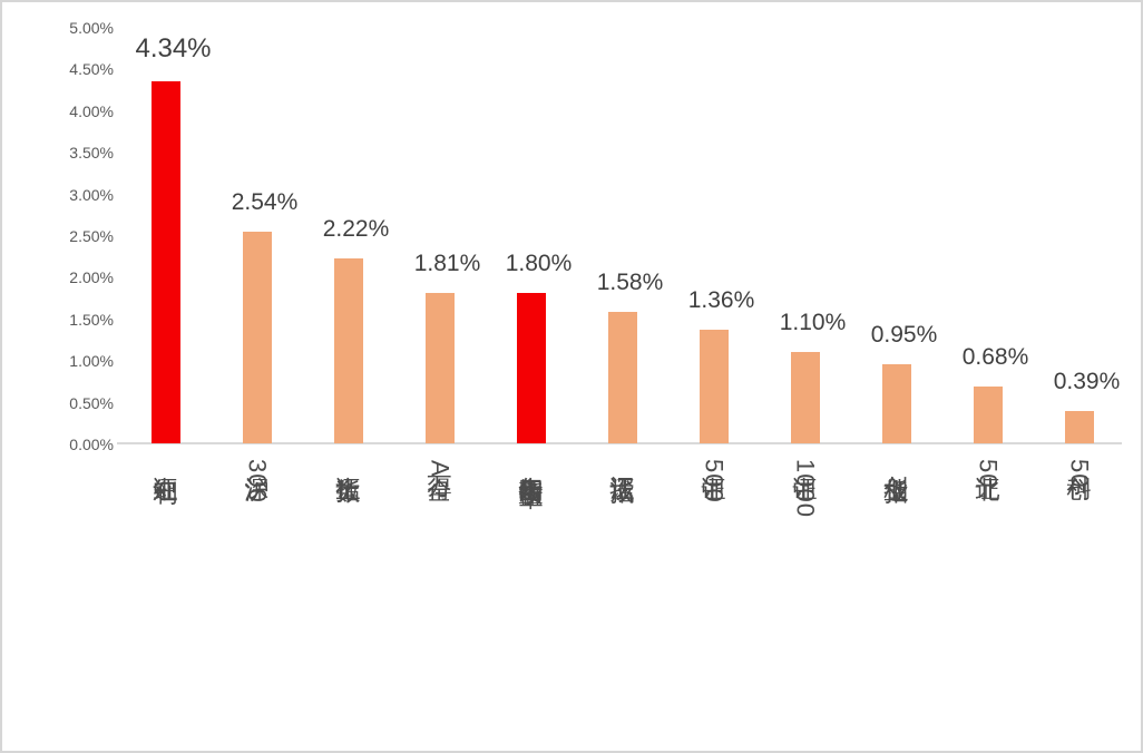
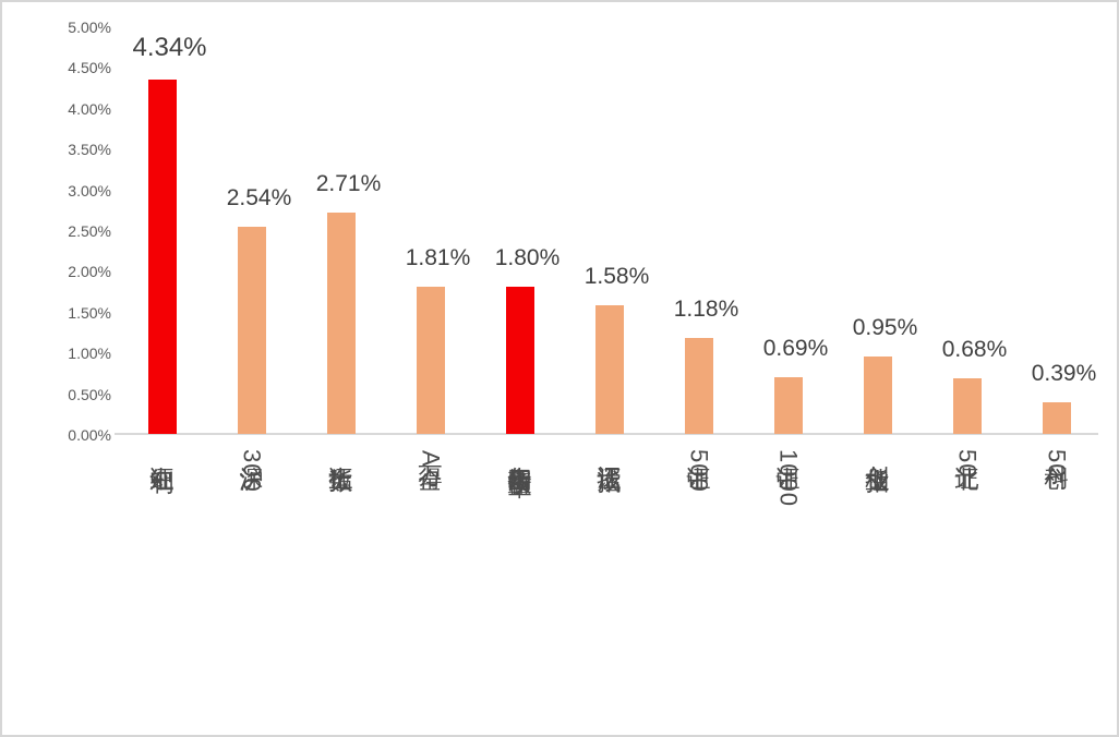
上证指数: 2.22% -> 2.71%
中证500: 1.36% -> 1.18%
中证1000: 1.10% -> 0.69%
